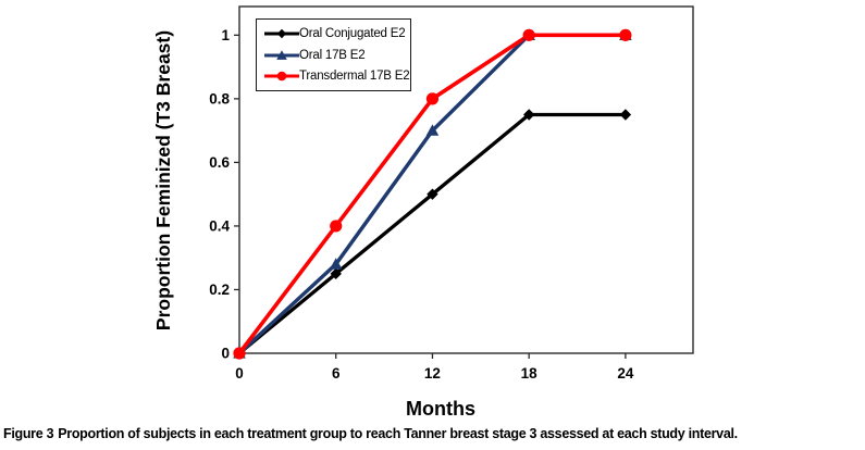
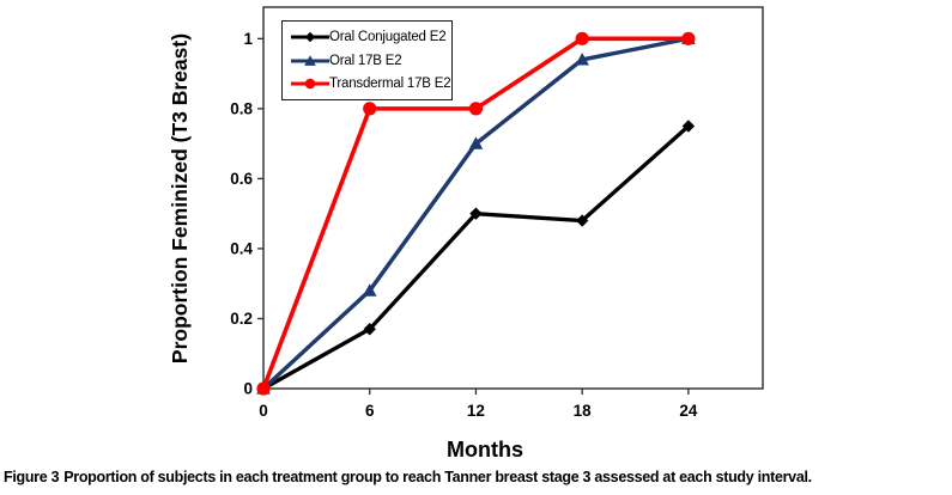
Oral Conjugated E2/6: 0.25 -> 0.17
Transdermal 17B E2/6: 0.4 -> 0.8
Oral Conjugated E2/18: 0.75 -> 0.48
Oral 17B E2/18: 1.00 -> 0.94
